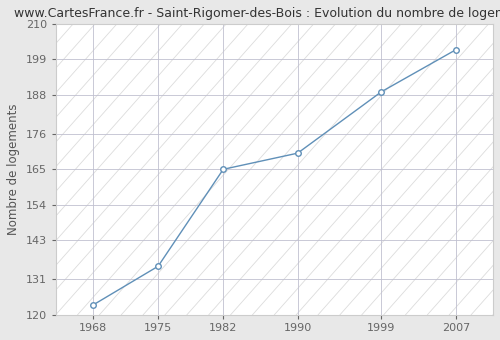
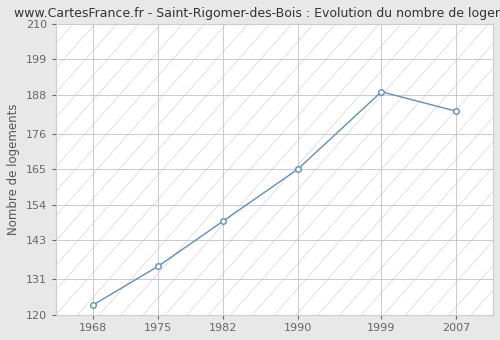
1982: 165 -> 149
1990: 170 -> 165
2007: 202 -> 183
